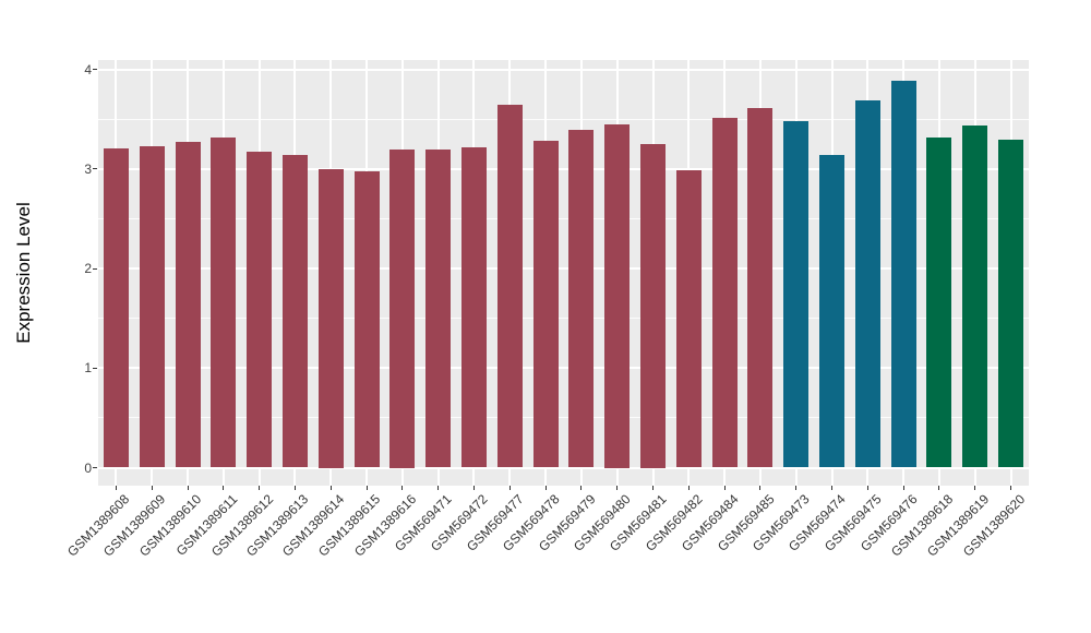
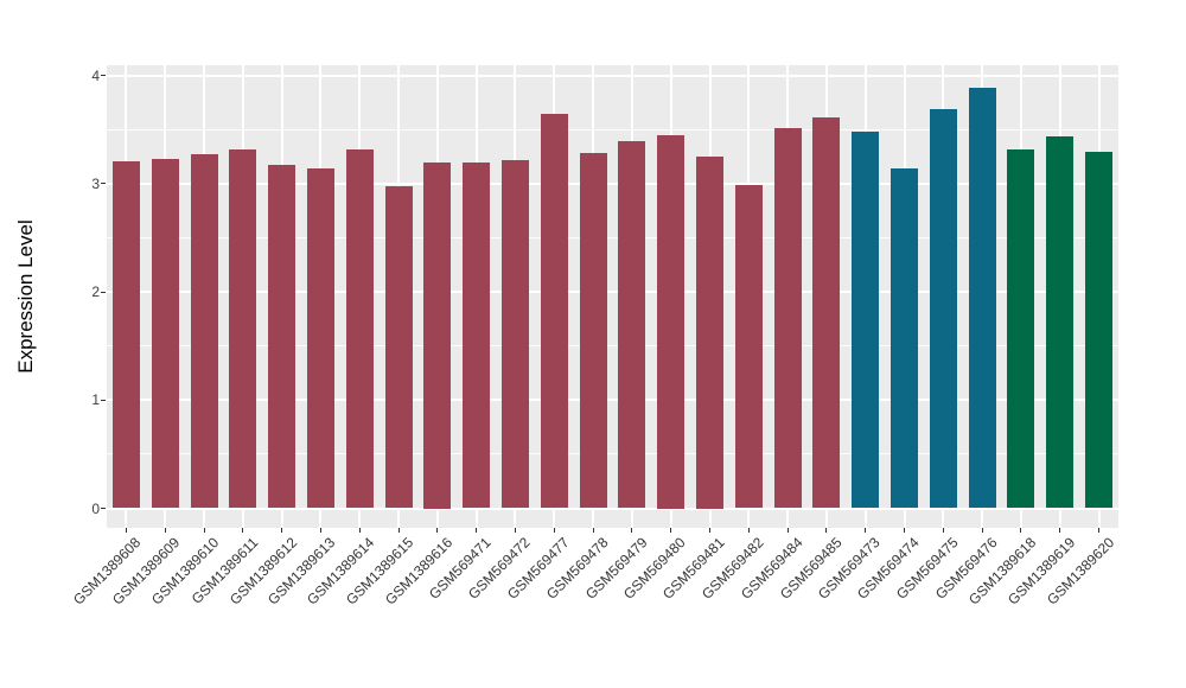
GSM1389614: 3.0 -> 3.3
